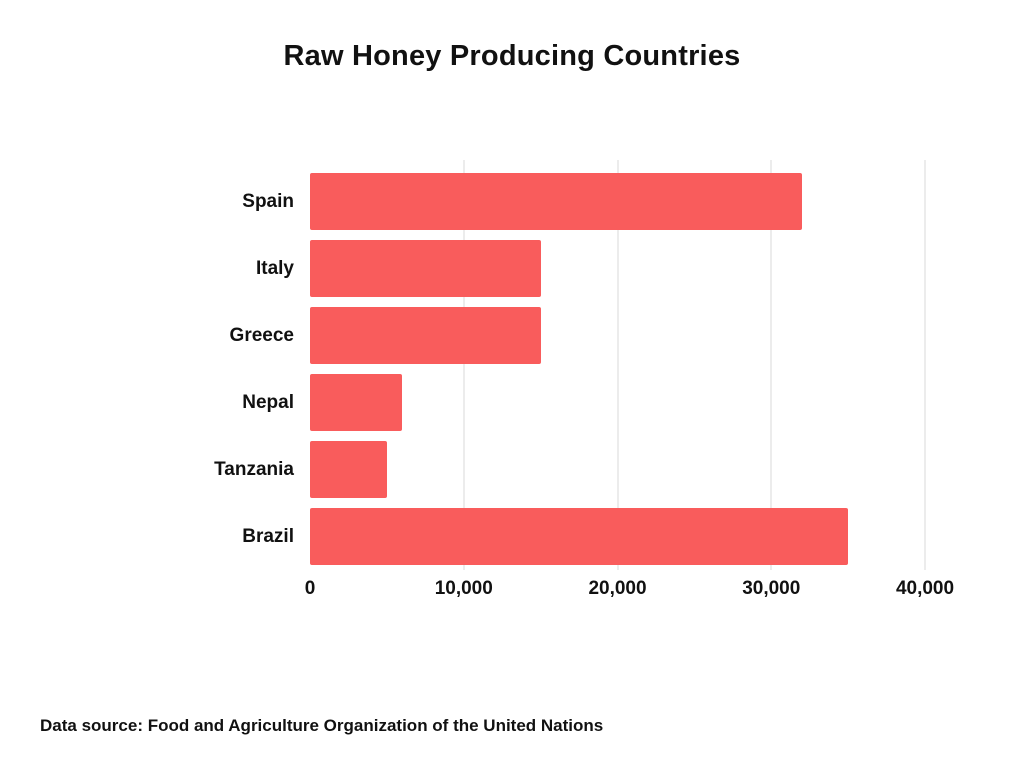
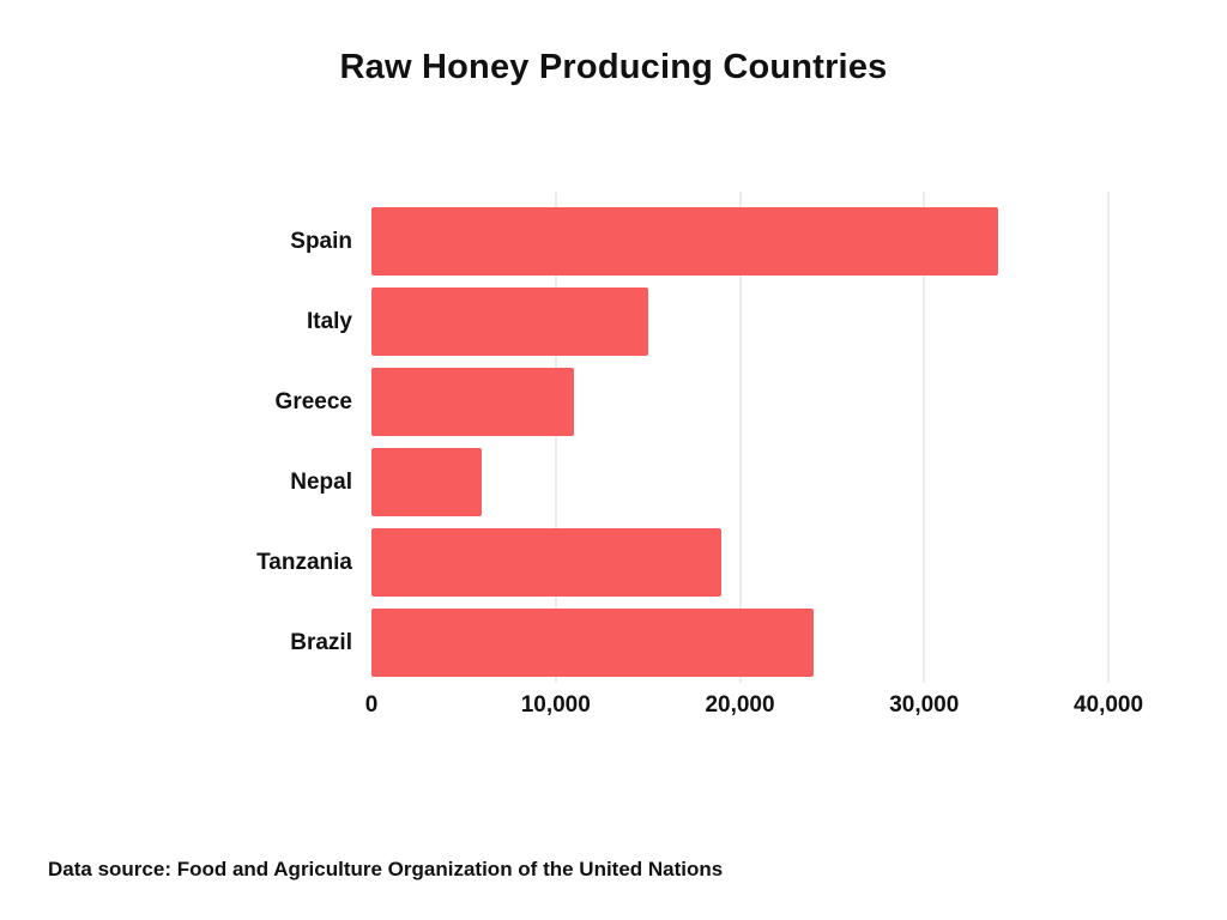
Spain: 32000 -> 34000
Greece: 15000 -> 11000
Tanzania: 5000 -> 19000
Brazil: 35000 -> 24000
